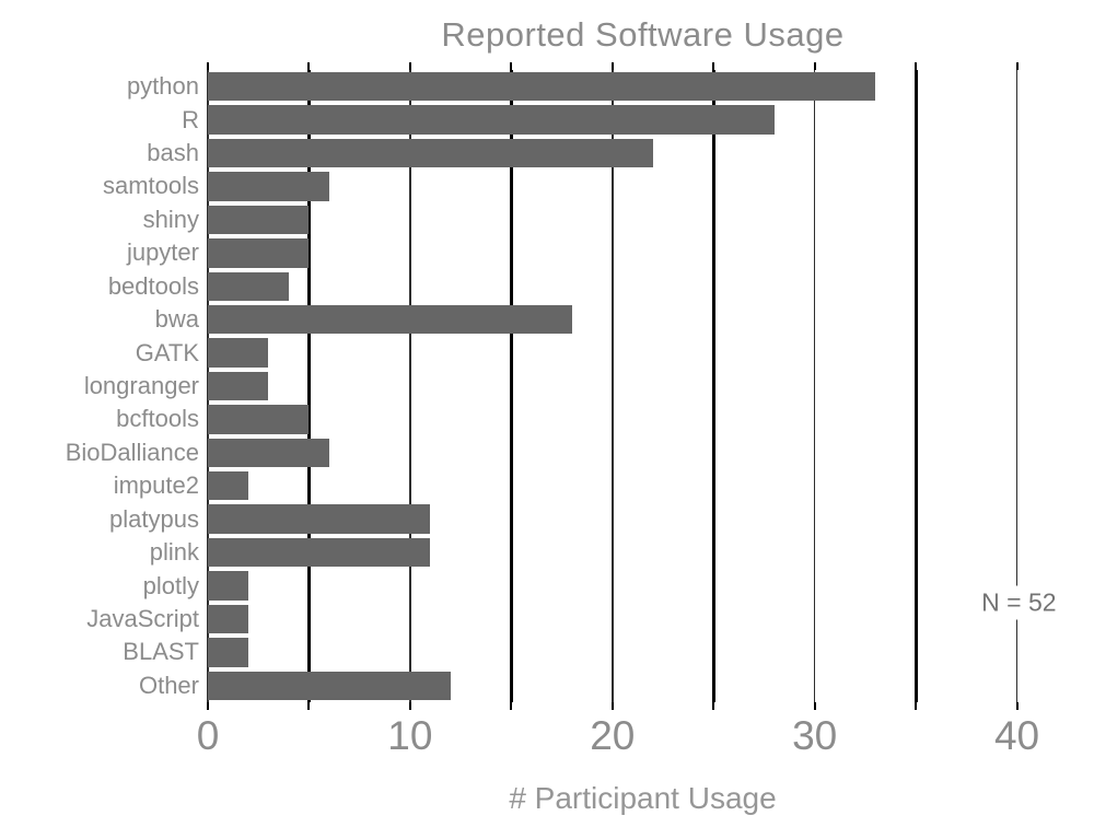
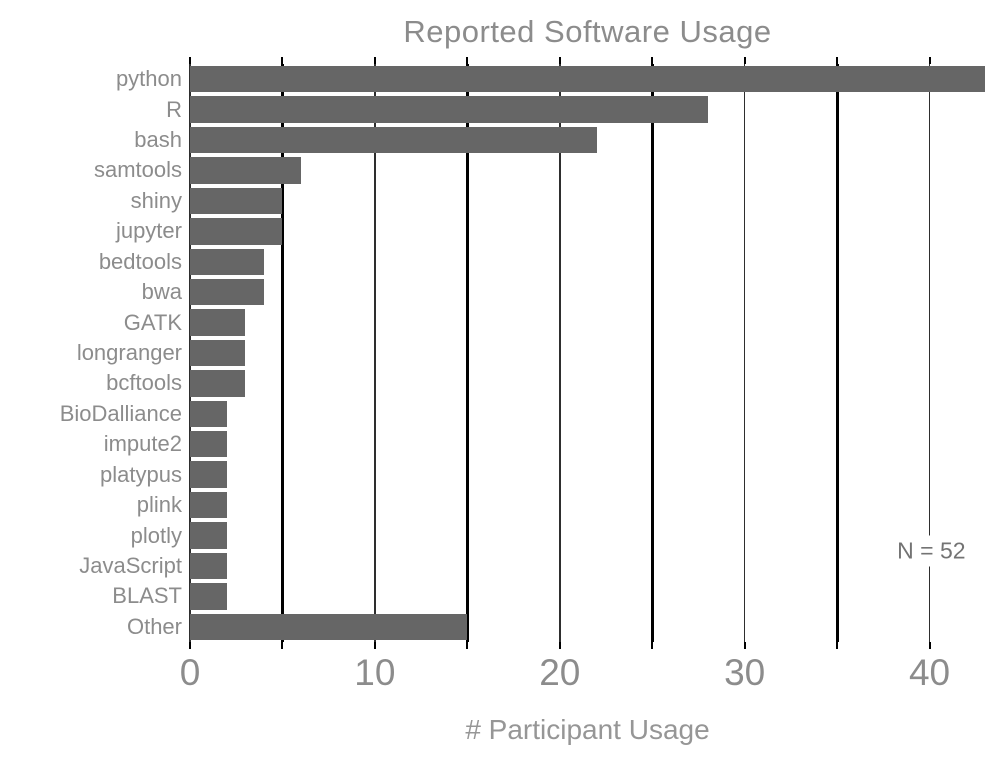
python: 33 -> 43
bwa: 18 -> 4
bcftools: 5 -> 3
BioDalliance: 6 -> 2
platypus: 11 -> 2
plink: 11 -> 2
Other: 12 -> 15
